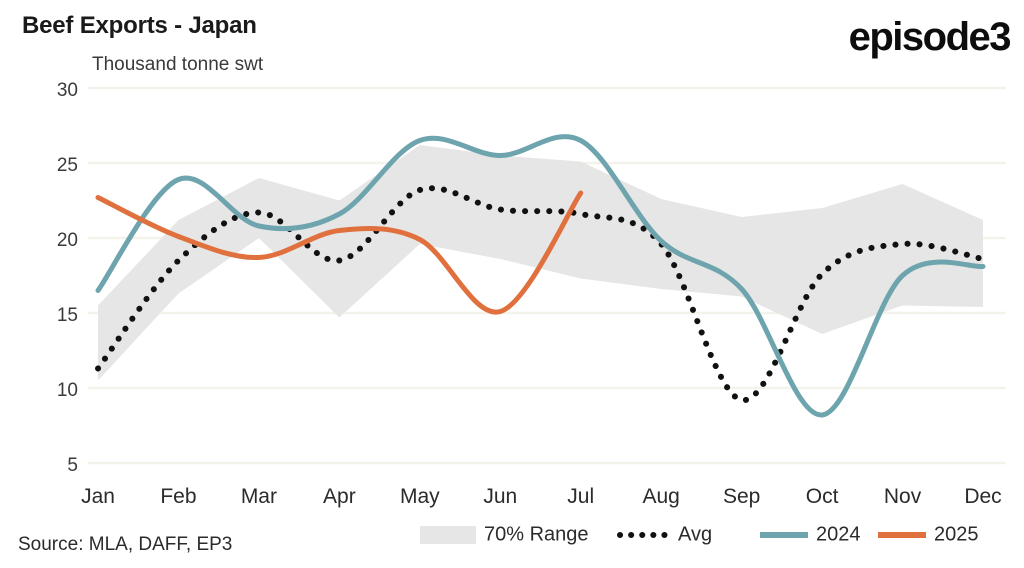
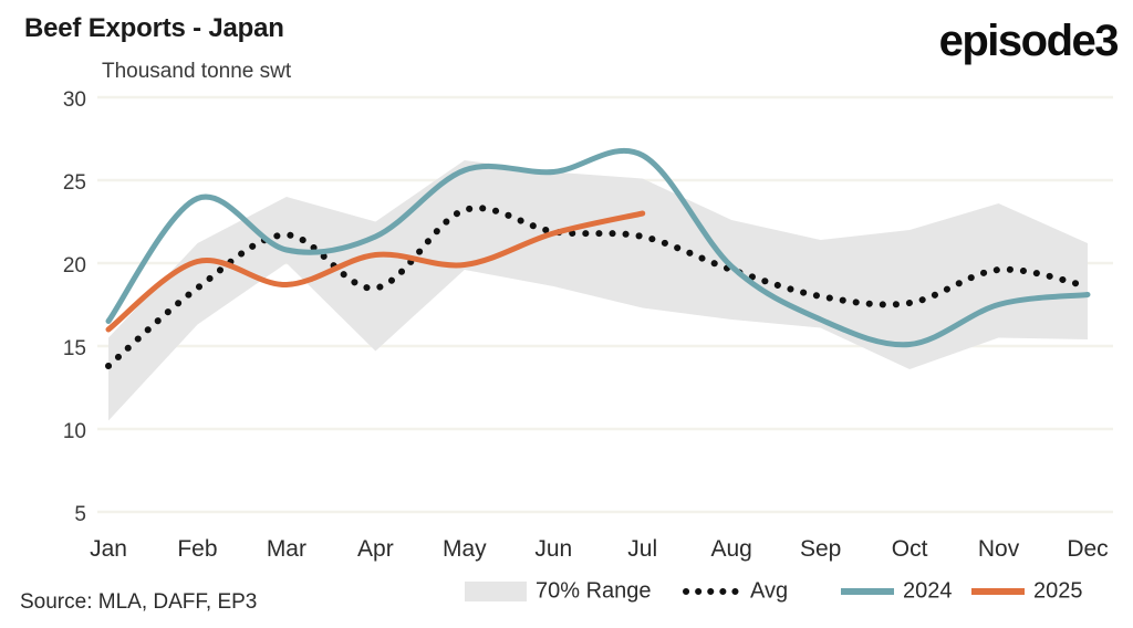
Avg/Jan: 11.3 -> 13.8
2025/Jan: 22.7 -> 16.0
2024/May: 26.5 -> 25.6
2025/Jun: 15.1 -> 21.8
Avg/Sep: 9.2 -> 18.0
2024/Oct: 8.2 -> 15.1
